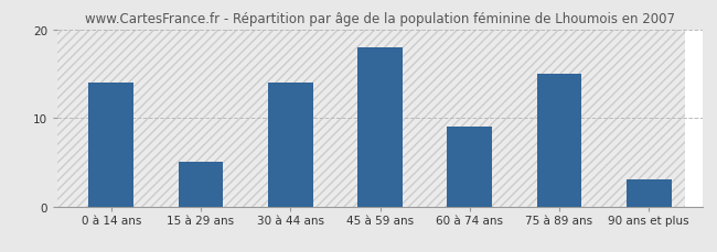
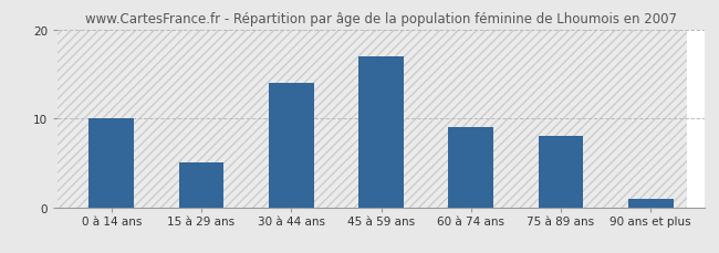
0 à 14 ans: 14 -> 10
45 à 59 ans: 18 -> 17
75 à 89 ans: 15 -> 8
90 ans et plus: 3 -> 1
